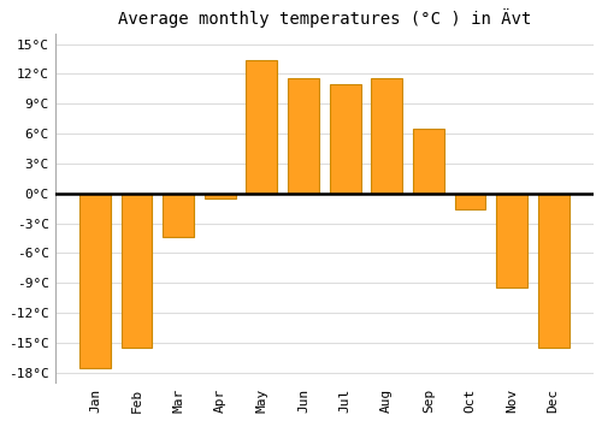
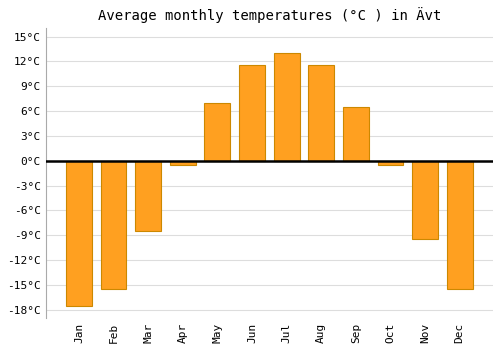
Mar: -4.4°C -> -8.5°C
May: 13.4°C -> 7.0°C
Jul: 11.0°C -> 13.0°C
Oct: -1.6°C -> -0.5°C
